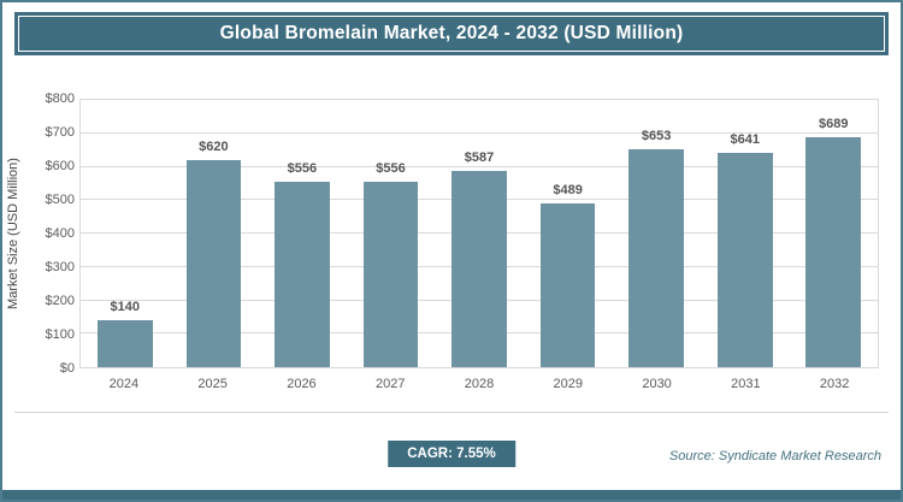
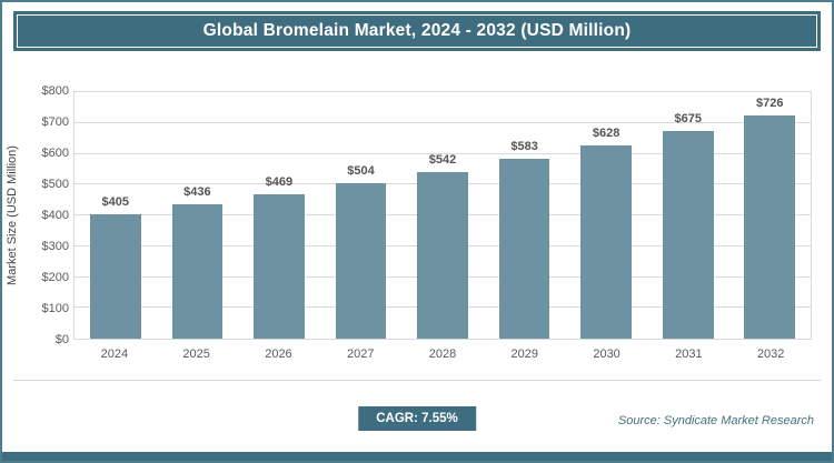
2024: $140 -> $405
2025: $620 -> $436
2026: $556 -> $469
2027: $556 -> $504
2028: $587 -> $542
2029: $489 -> $583
2030: $653 -> $628
2031: $641 -> $675
2032: $689 -> $726
